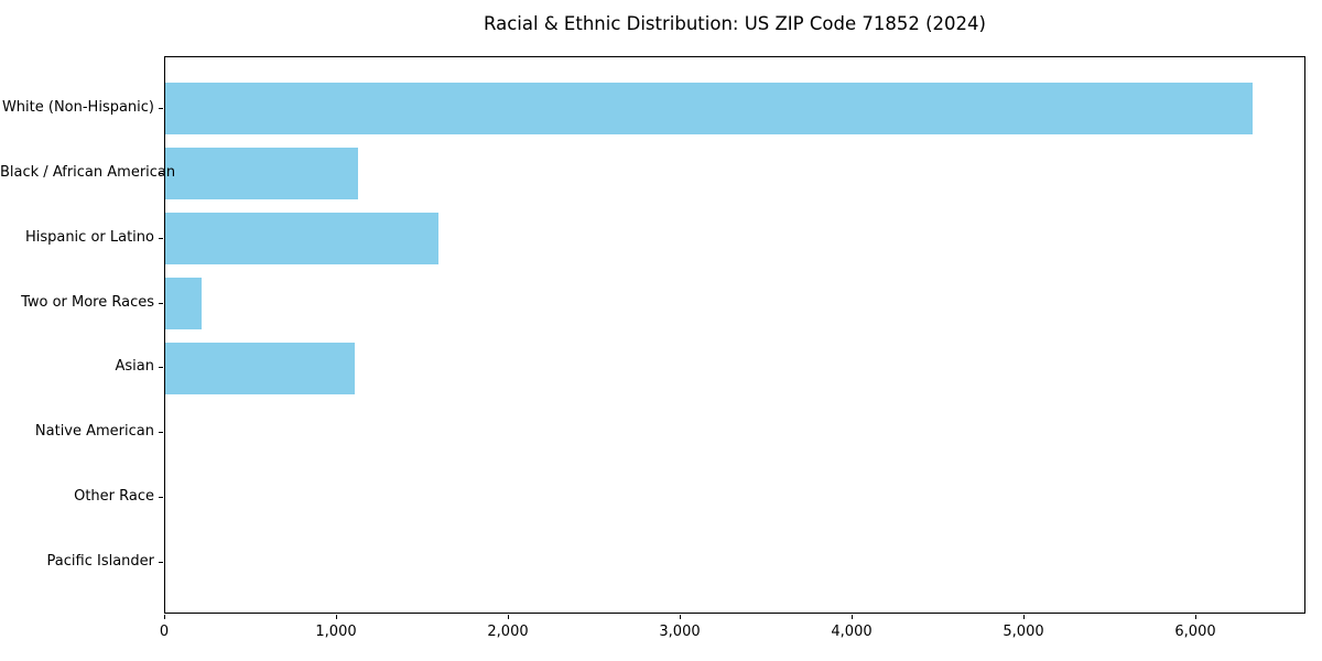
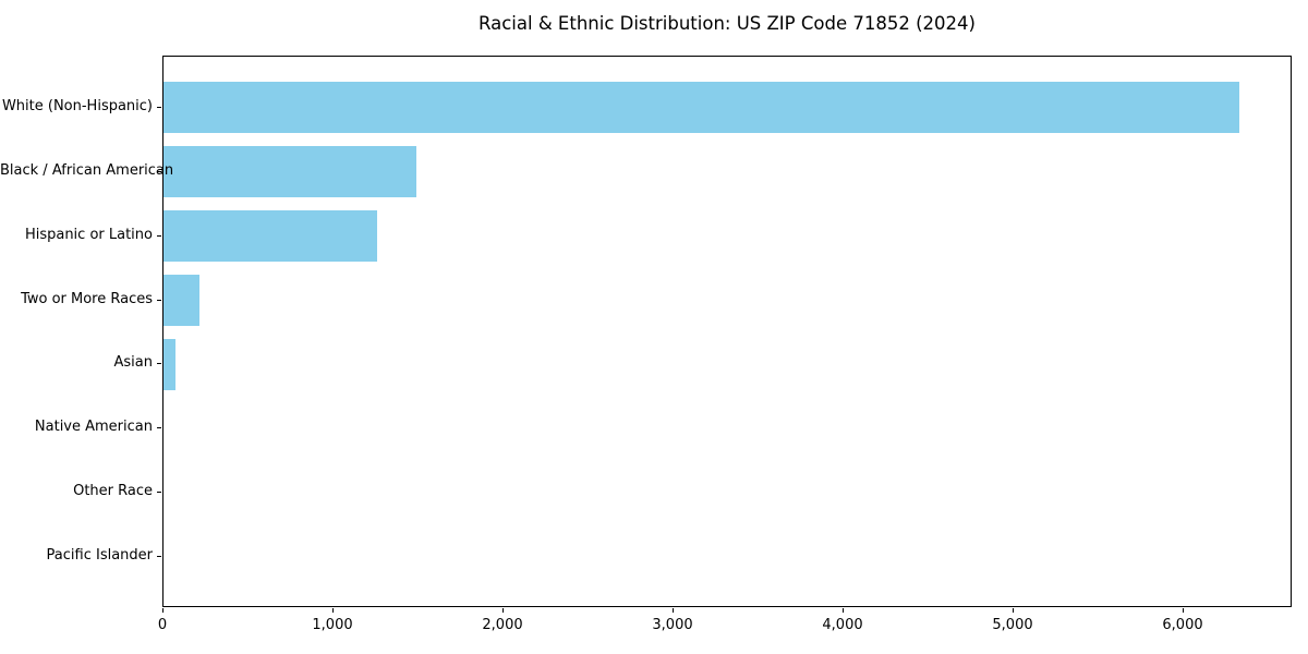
Black / African American: 1120 -> 1480
Hispanic or Latino: 1590 -> 1260
Asian: 1100 -> 70
